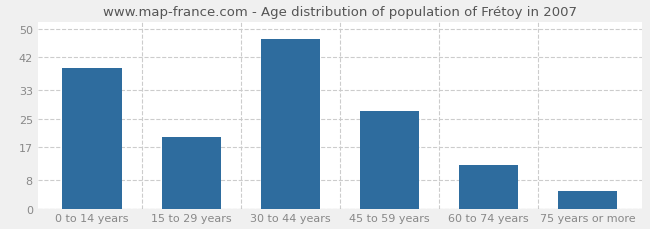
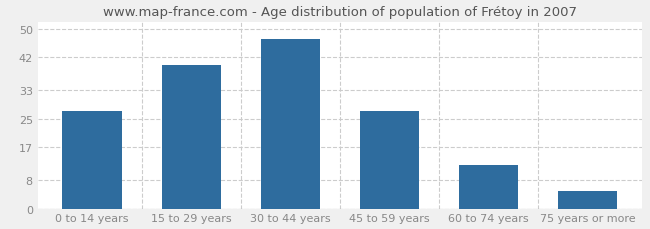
0 to 14 years: 39 -> 27
15 to 29 years: 20 -> 40
